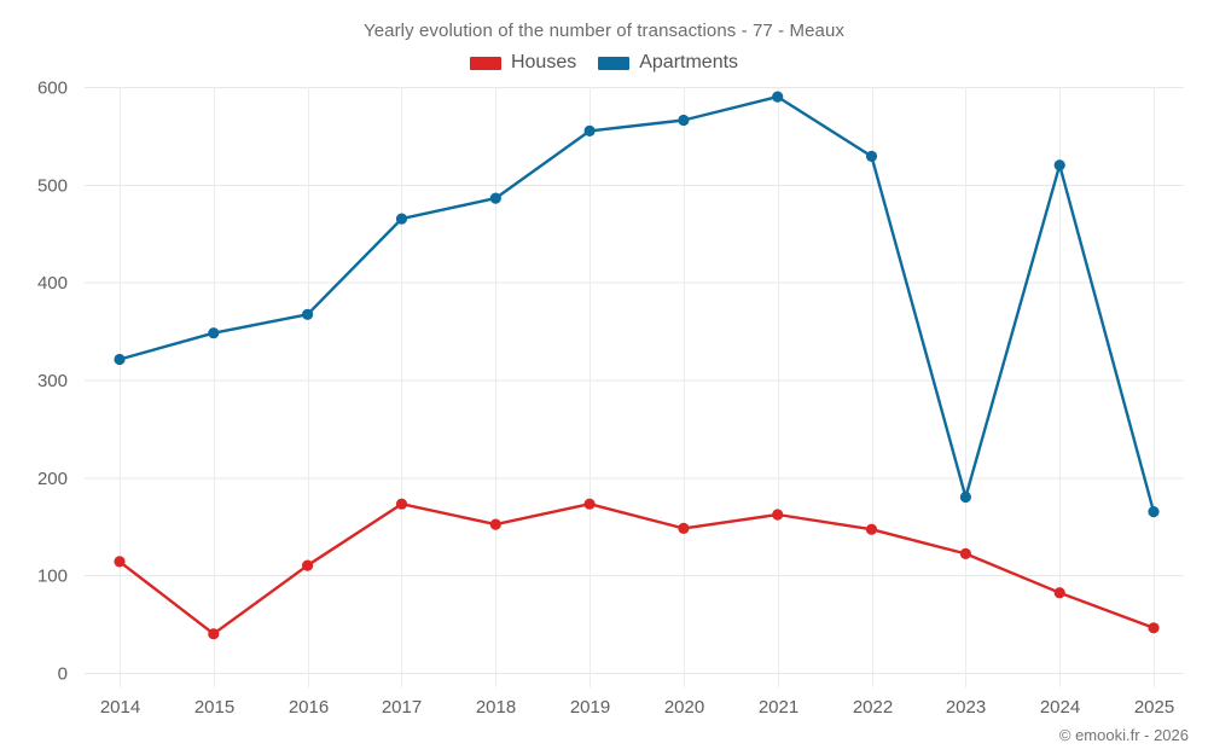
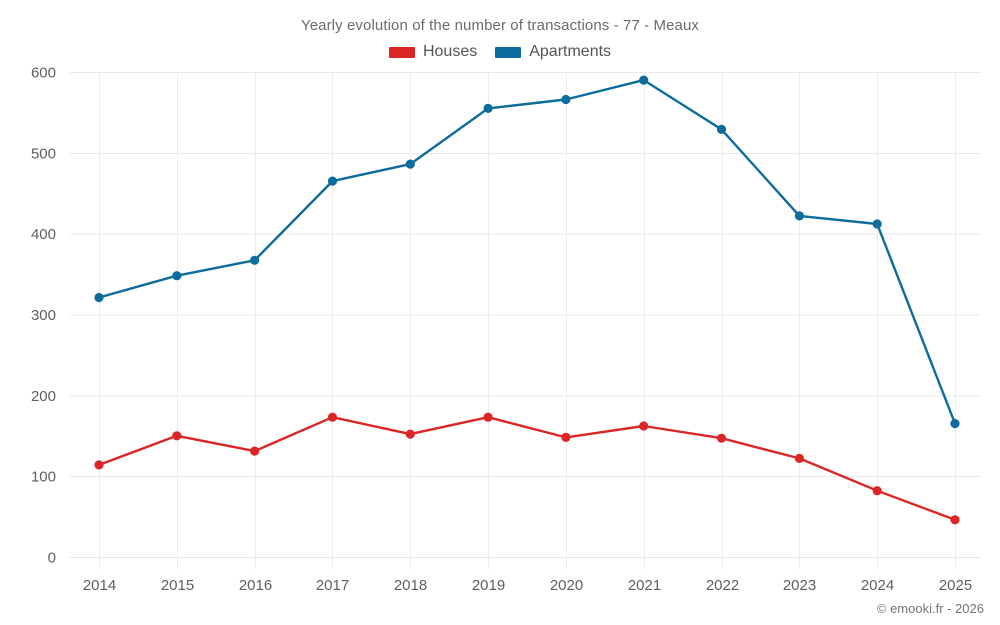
Houses/2015: 40 -> 150
Houses/2016: 110 -> 130
Apartments/2023: 180 -> 420
Apartments/2024: 520 -> 410
